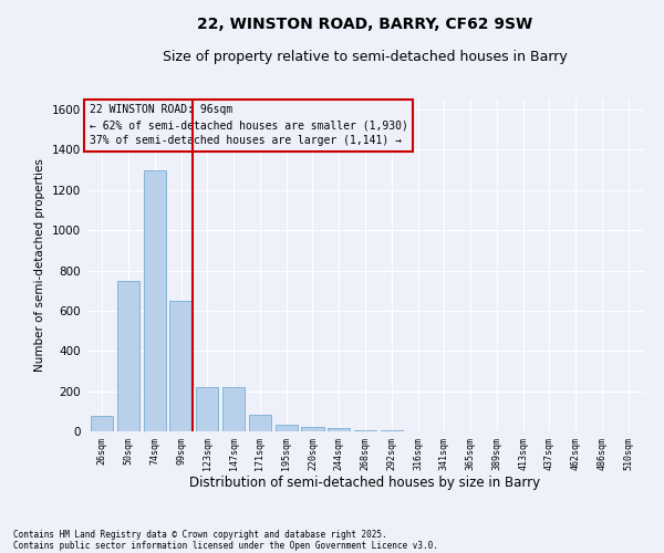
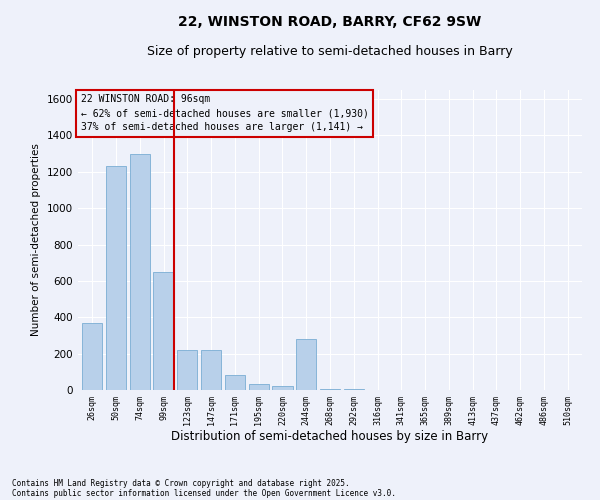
26sqm: 80 -> 370
50sqm: 750 -> 1230
244sqm: 20 -> 280
